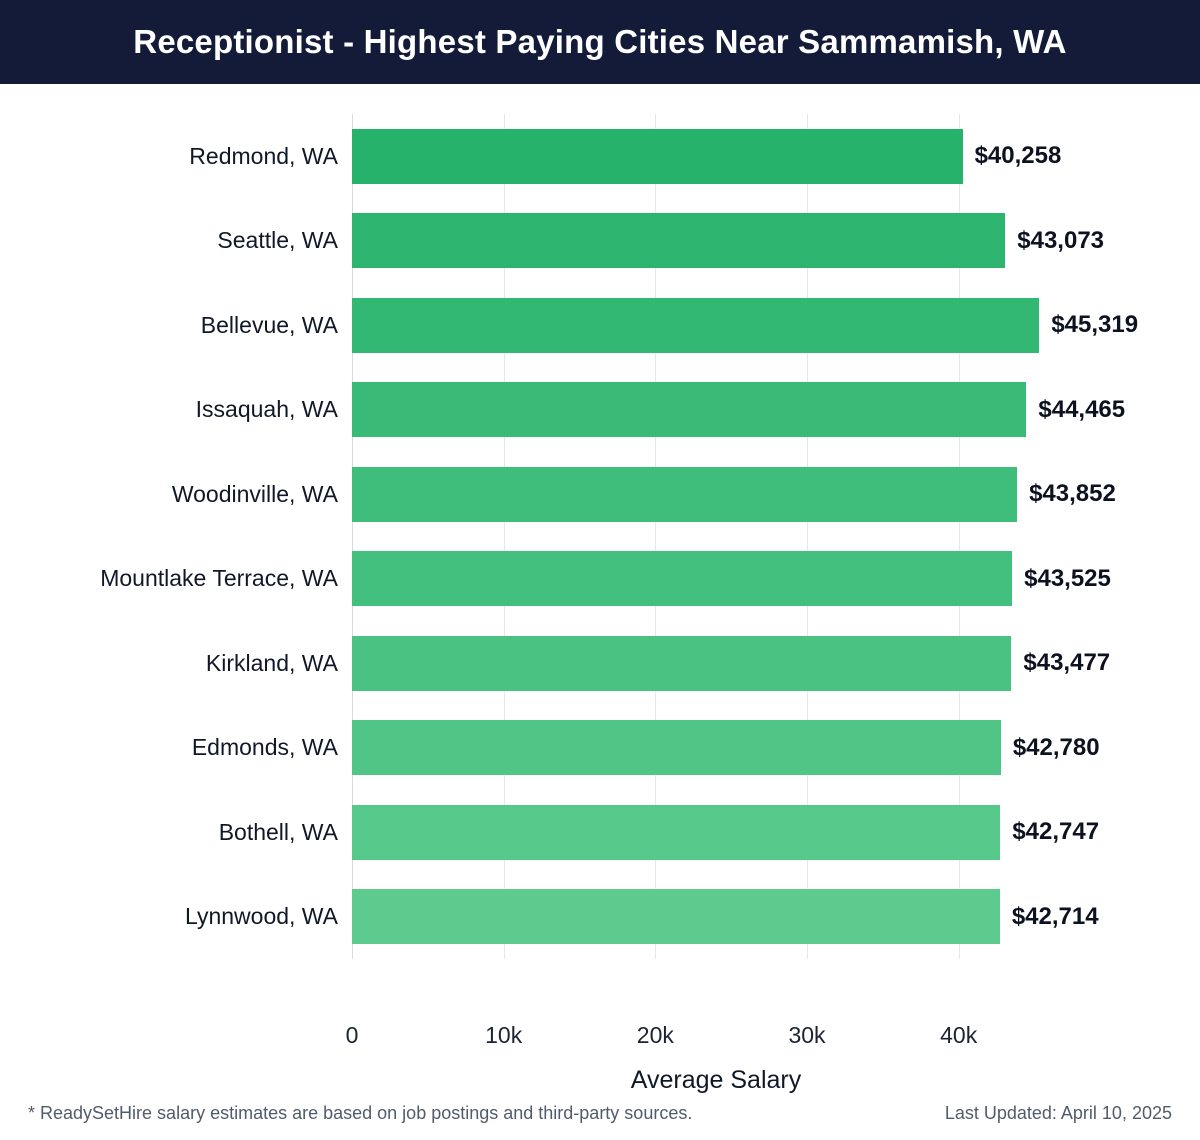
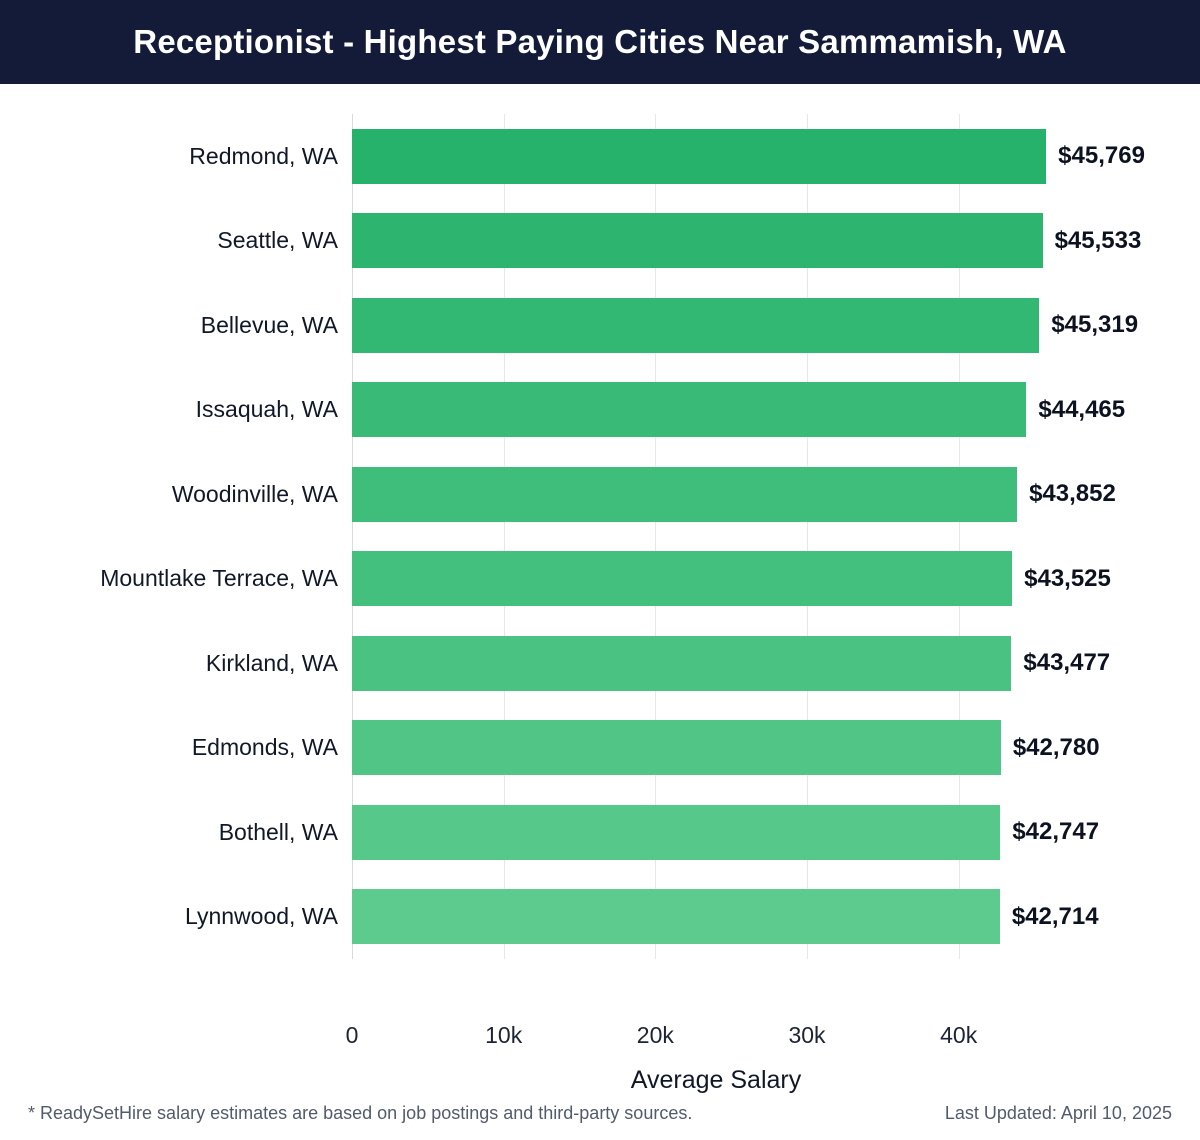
Redmond, WA: $40,258 -> $45,769
Seattle, WA: $43,073 -> $45,533
